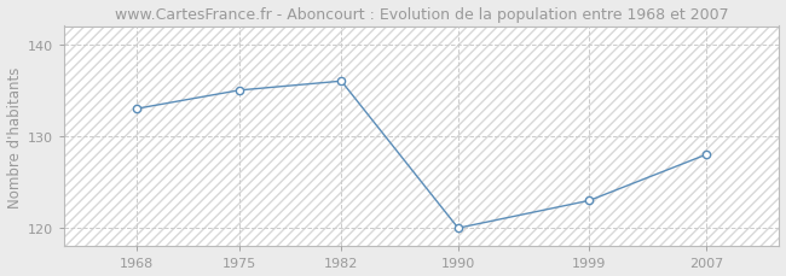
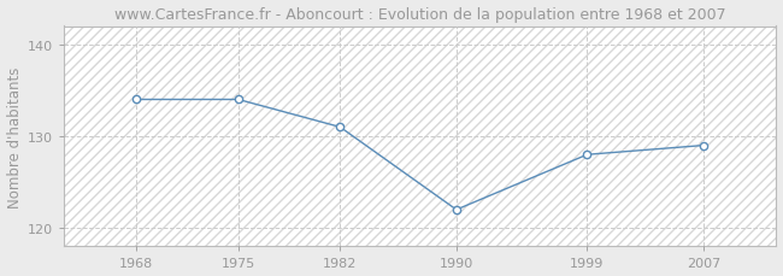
1968: 133 -> 134
1975: 135 -> 134
1982: 136 -> 131
1990: 120 -> 122
1999: 123 -> 128
2007: 128 -> 129
